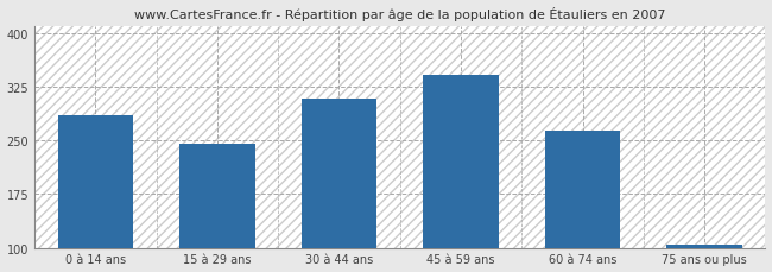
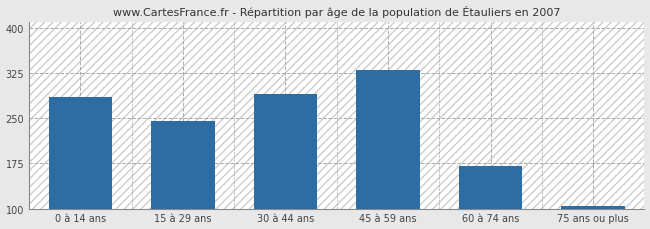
30 à 44 ans: 308 -> 290
45 à 59 ans: 342 -> 330
60 à 74 ans: 264 -> 170
